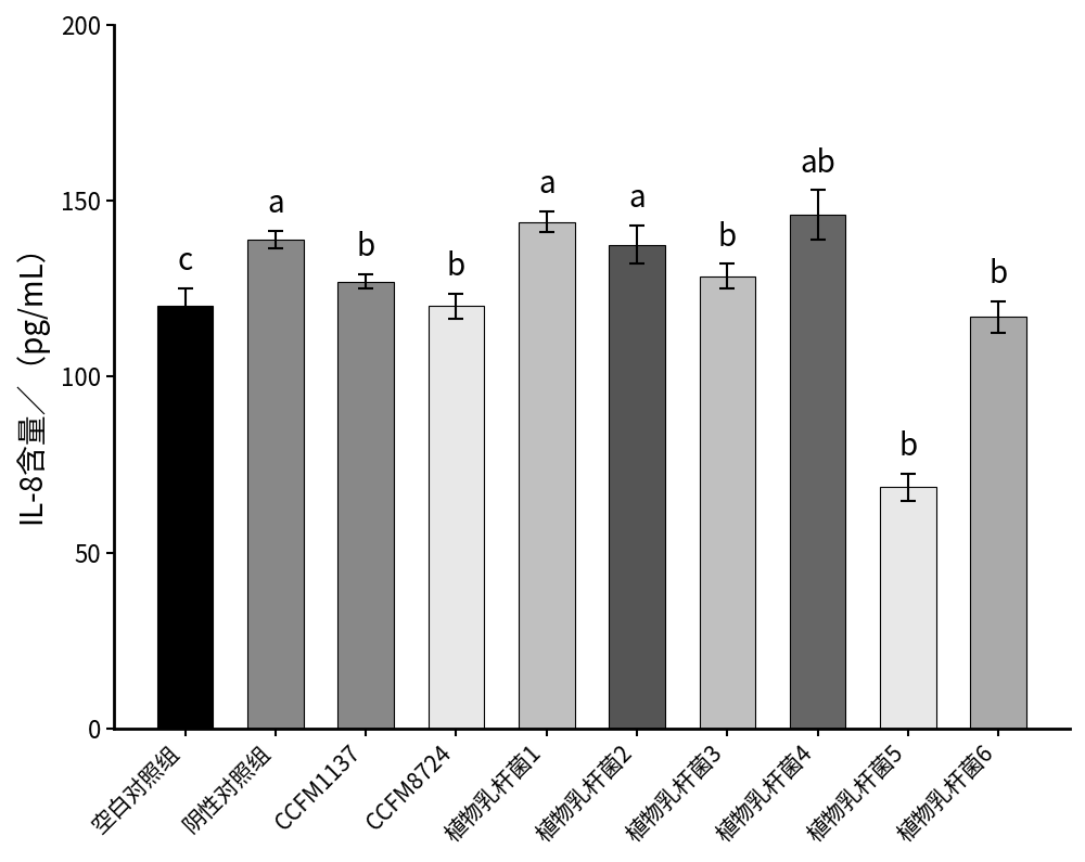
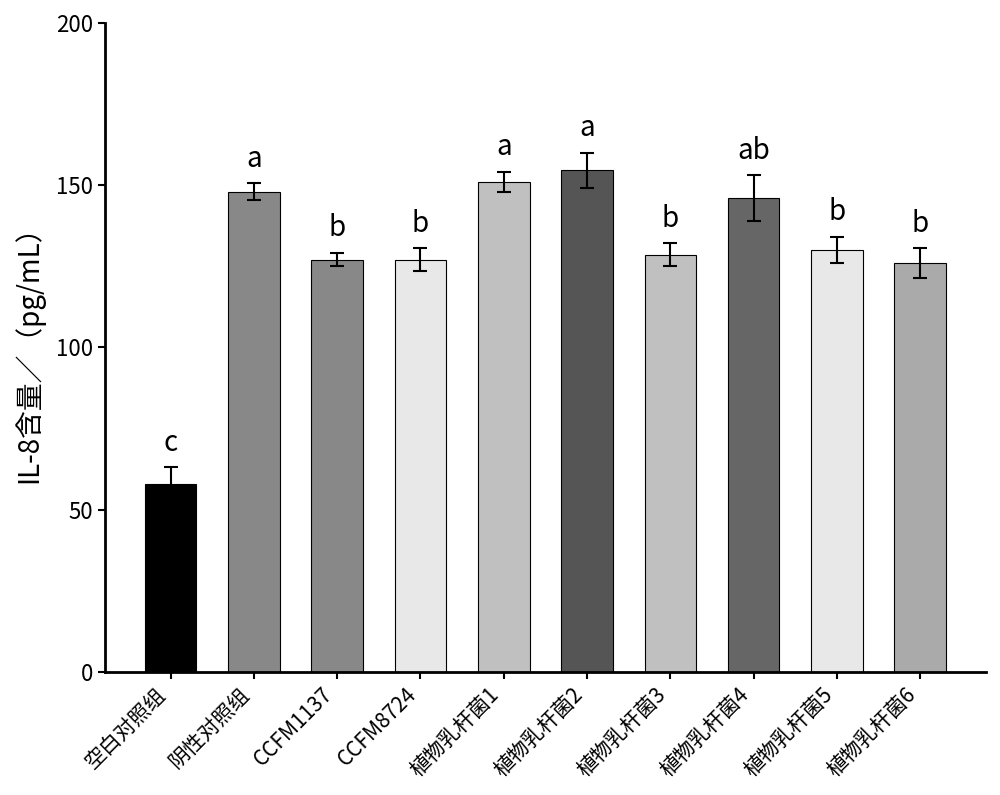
空白对照组: 120.0 -> 58.0
阴性对照组: 139.0 -> 148.0
CCFM8724: 120.0 -> 127.0
植物乳杆菌1: 144.0 -> 151.0
植物乳杆菌2: 137.5 -> 154.5
植物乳杆菌5: 68.5 -> 130.0
植物乳杆菌6: 117.0 -> 126.0
